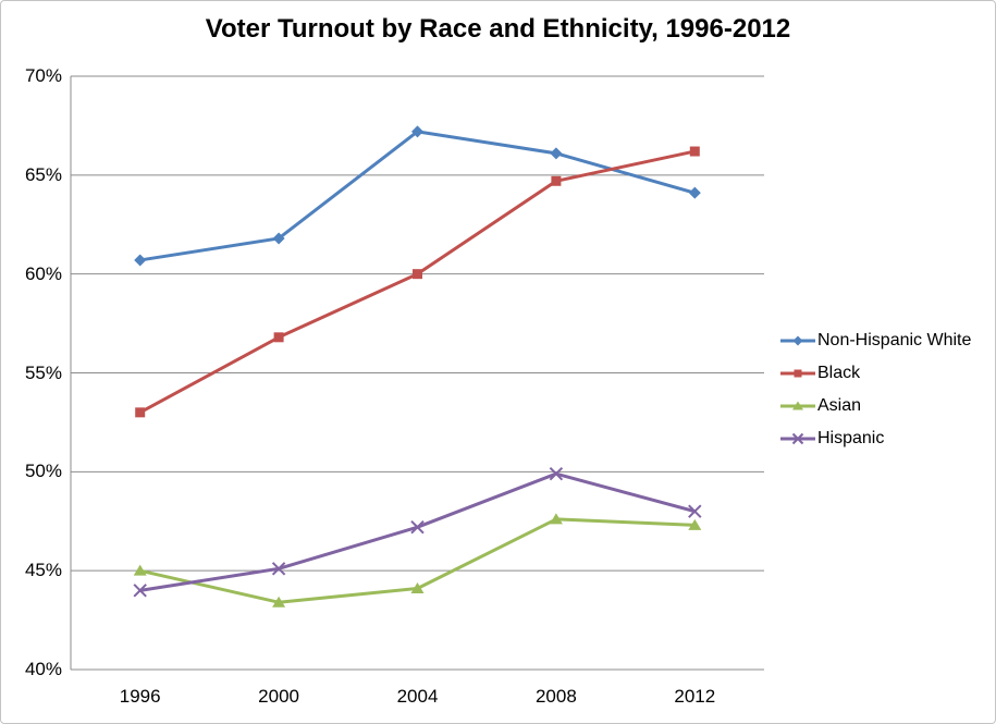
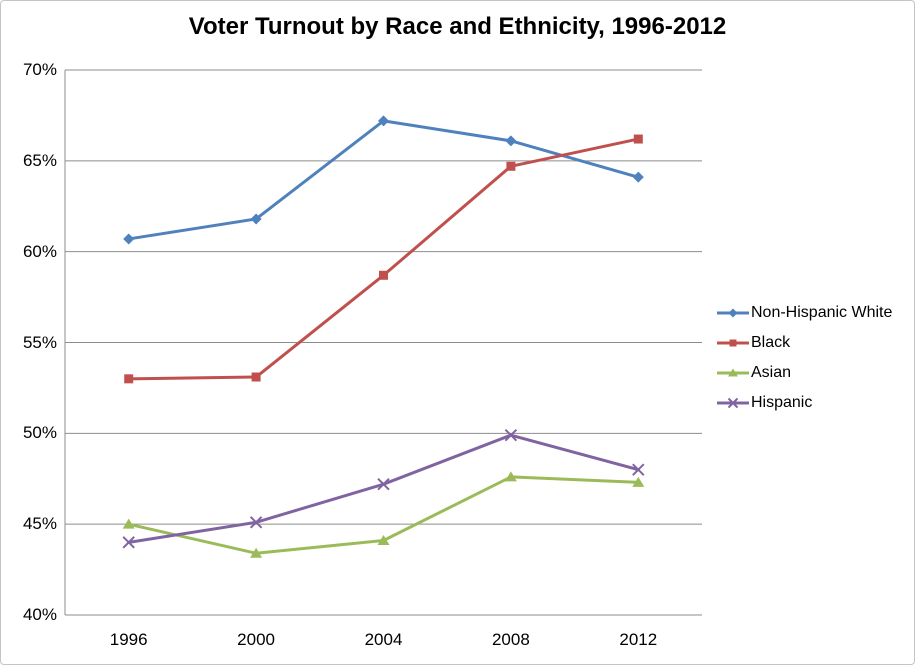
Black/2000: 56.8% -> 53.1%
Black/2004: 60.0% -> 58.7%
